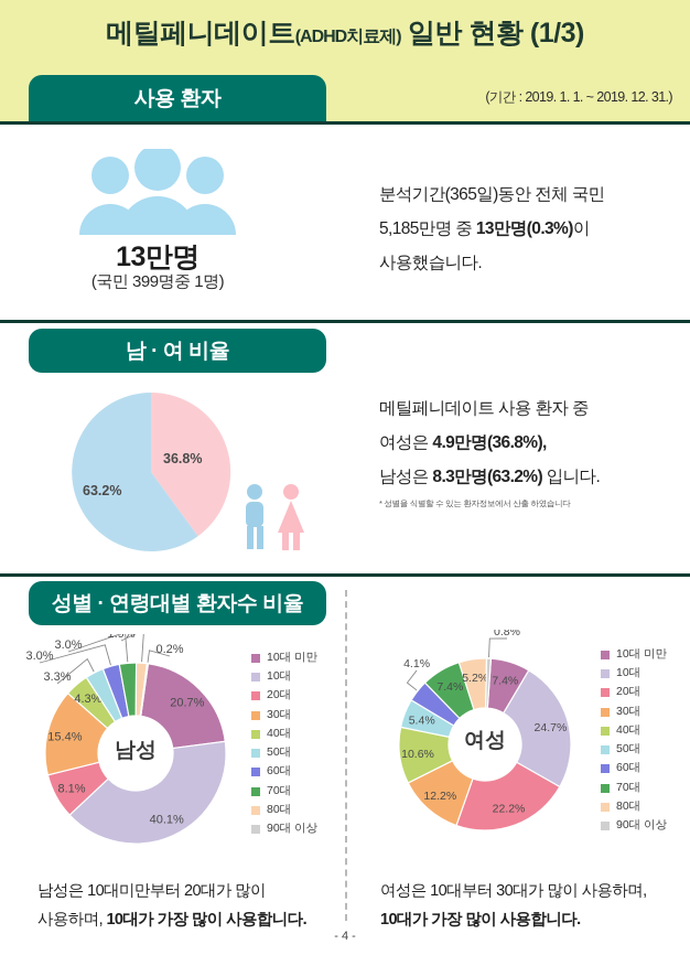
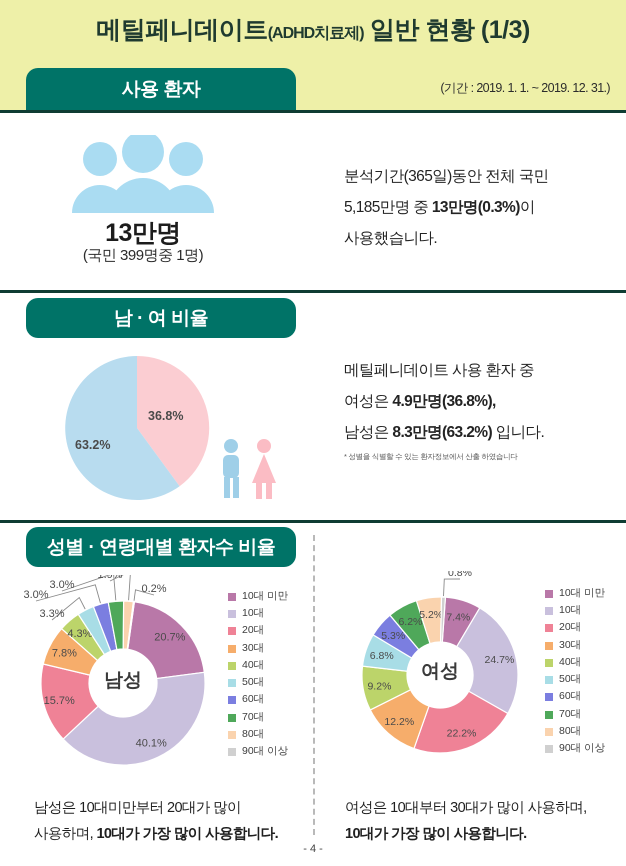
남성/20대: 8.1% -> 15.7%
남성/30대: 15.4% -> 7.8%
여성/40대: 10.6% -> 9.2%
여성/50대: 5.4% -> 6.8%
여성/60대: 4.1% -> 5.3%
여성/70대: 7.4% -> 6.2%
